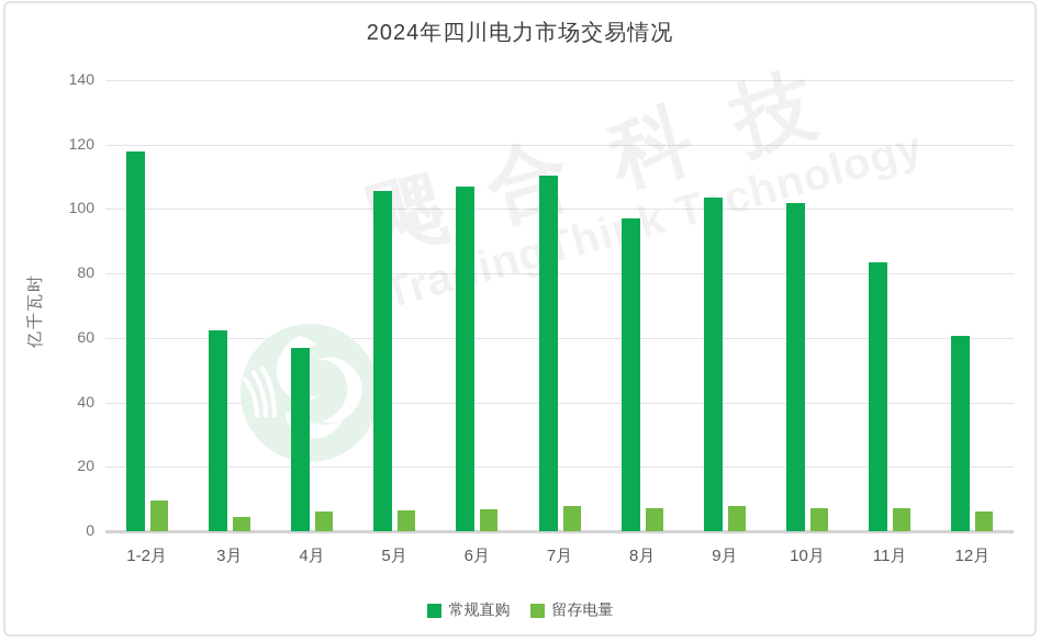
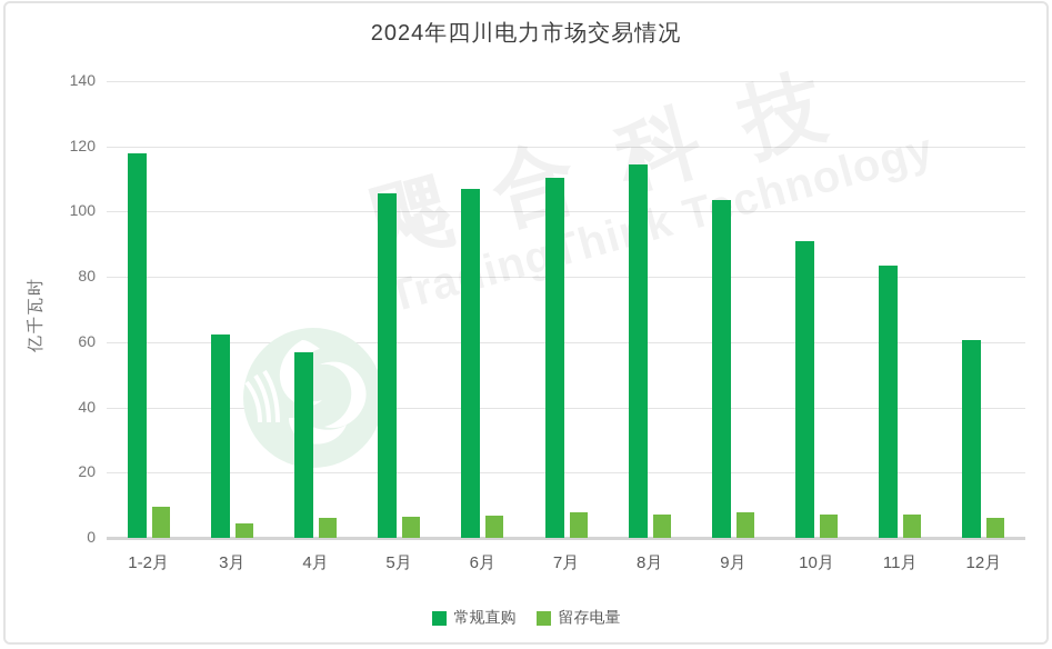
常规直购/8月: 97 -> 114
常规直购/10月: 102 -> 91
